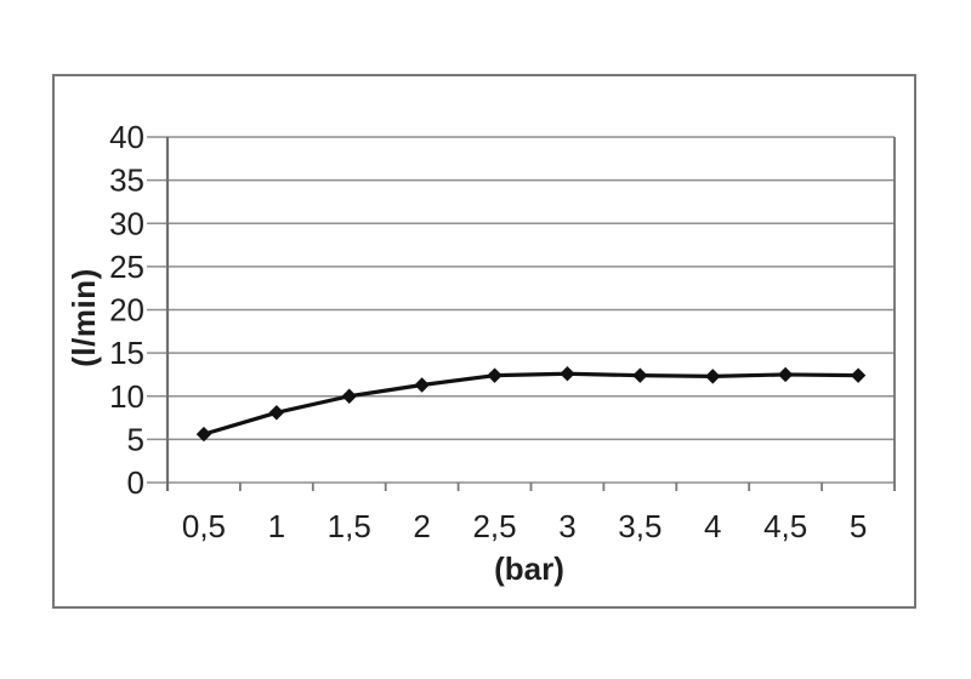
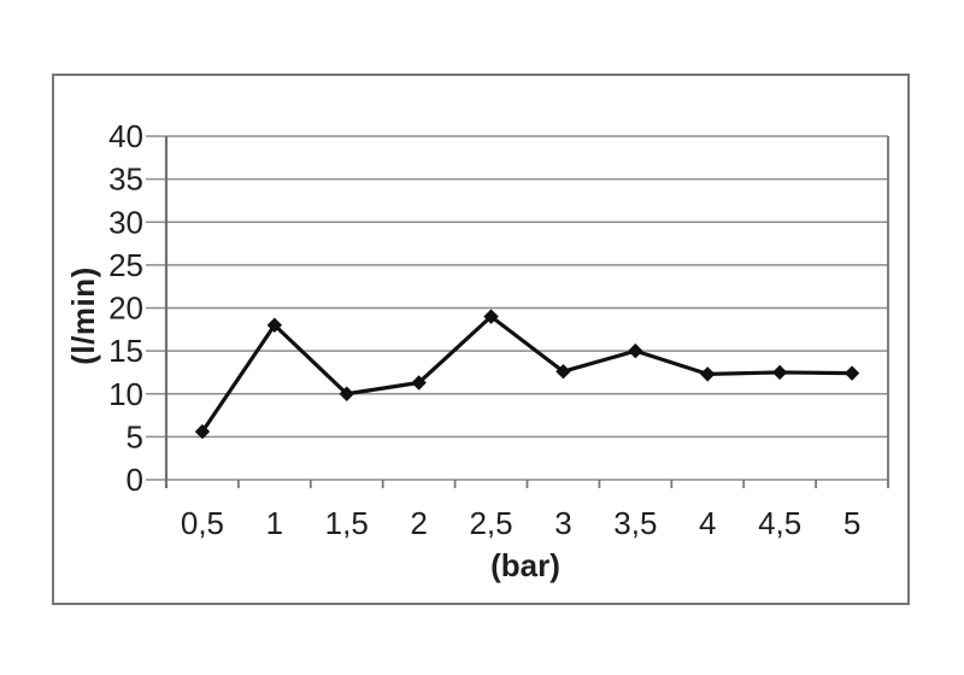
1: 8 -> 18
2,5: 12 -> 19
3,5: 12 -> 15
